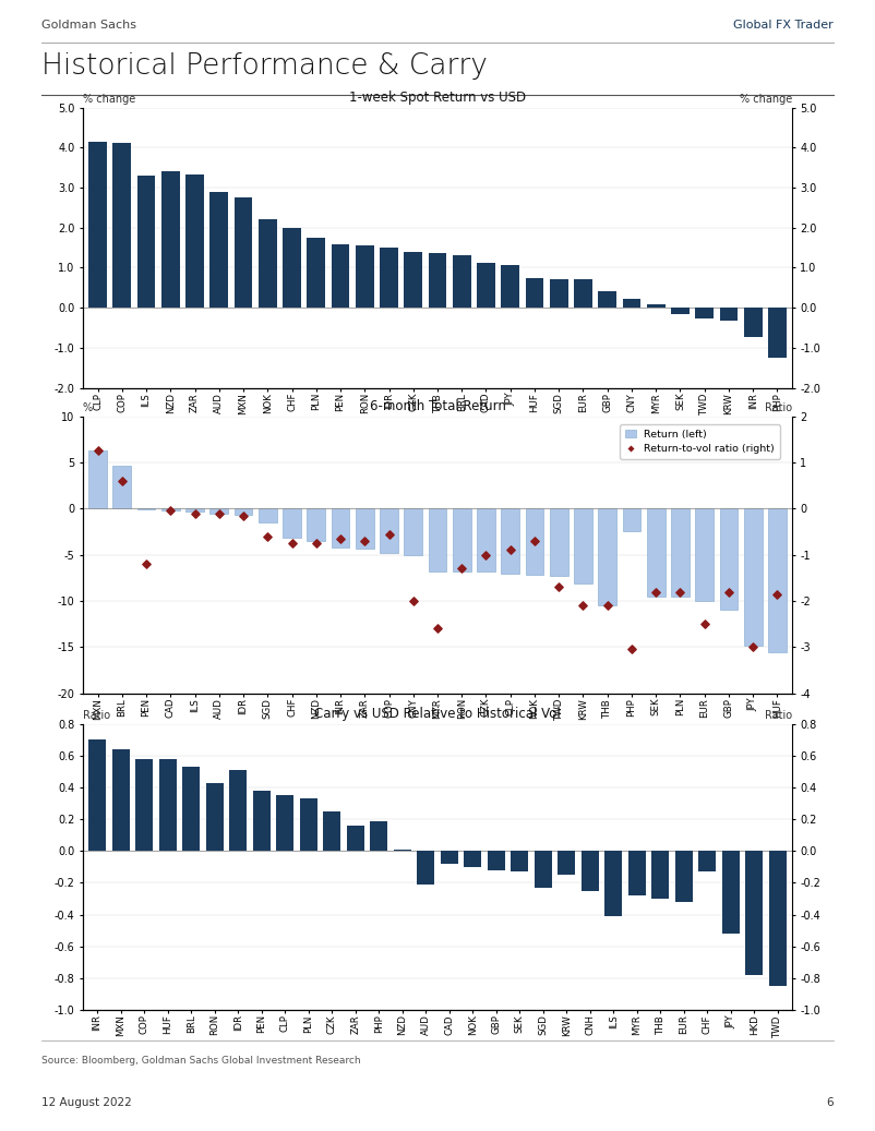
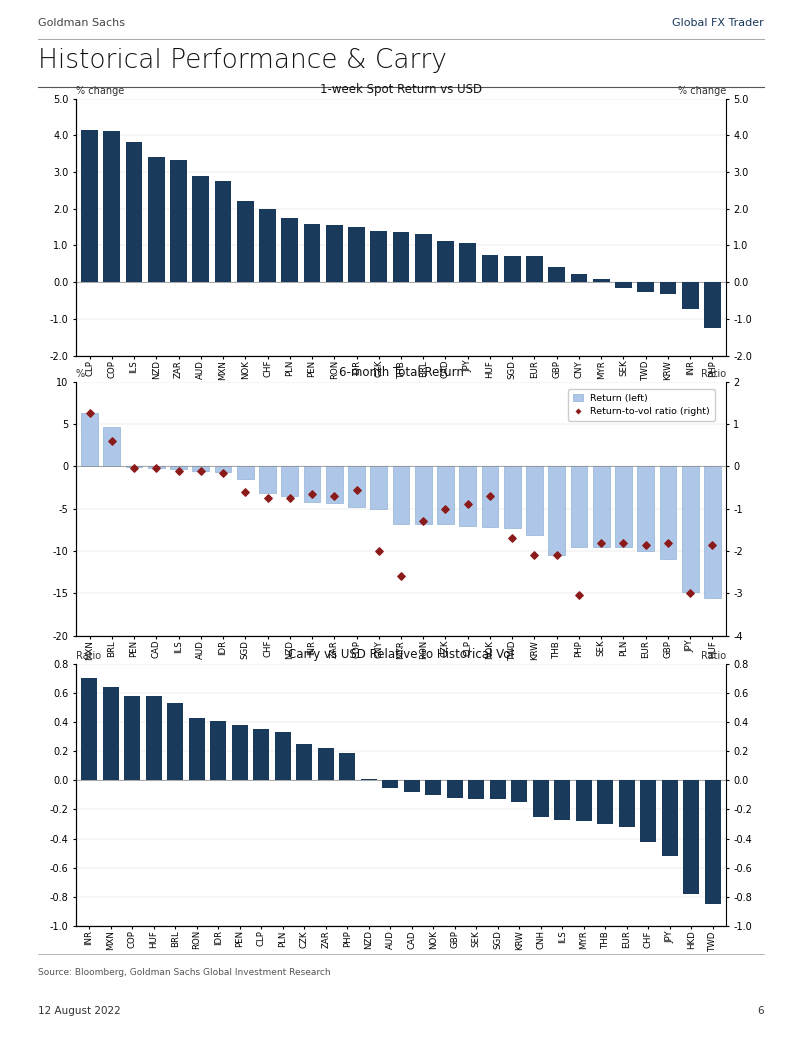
1-week Spot Return vs USD/ILS: 3.30 -> 3.82
6-month Total Return/Return-to-vol ratio (right)/PEN: -1.20 -> -0.05
6-month Total Return/Return (left)/PHP: -2.4 -> -9.5
6-month Total Return/Return-to-vol ratio (right)/EUR: -2.50 -> -1.85
Carry vs USD Relative to Historical Vol/IDR: 0.51 -> 0.41
Carry vs USD Relative to Historical Vol/ZAR: 0.16 -> 0.22
Carry vs USD Relative to Historical Vol/AUD: -0.21 -> -0.05
Carry vs USD Relative to Historical Vol/SGD: -0.23 -> -0.13
Carry vs USD Relative to Historical Vol/ILS: -0.41 -> -0.27
Carry vs USD Relative to Historical Vol/CHF: -0.13 -> -0.42
